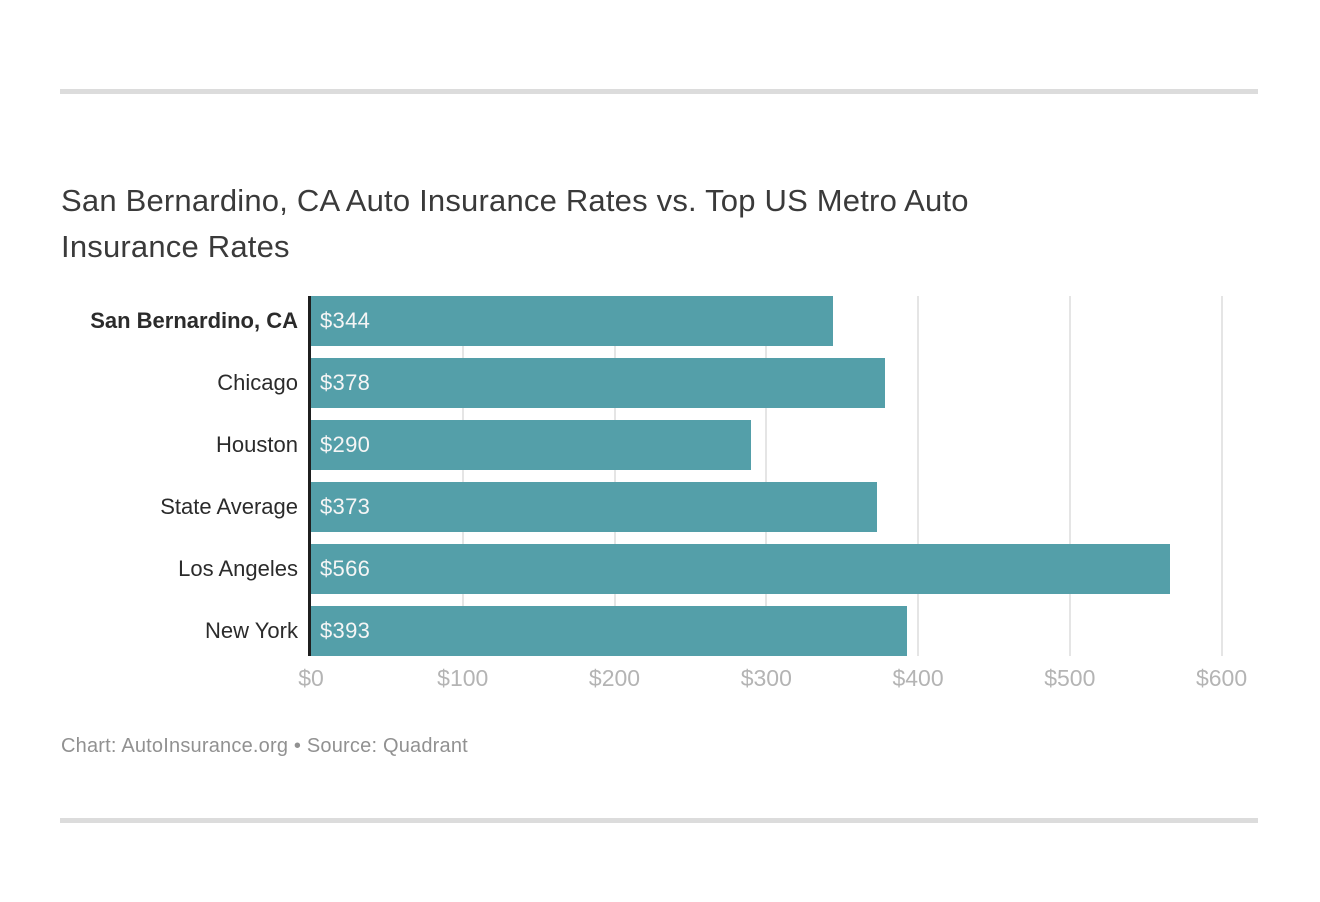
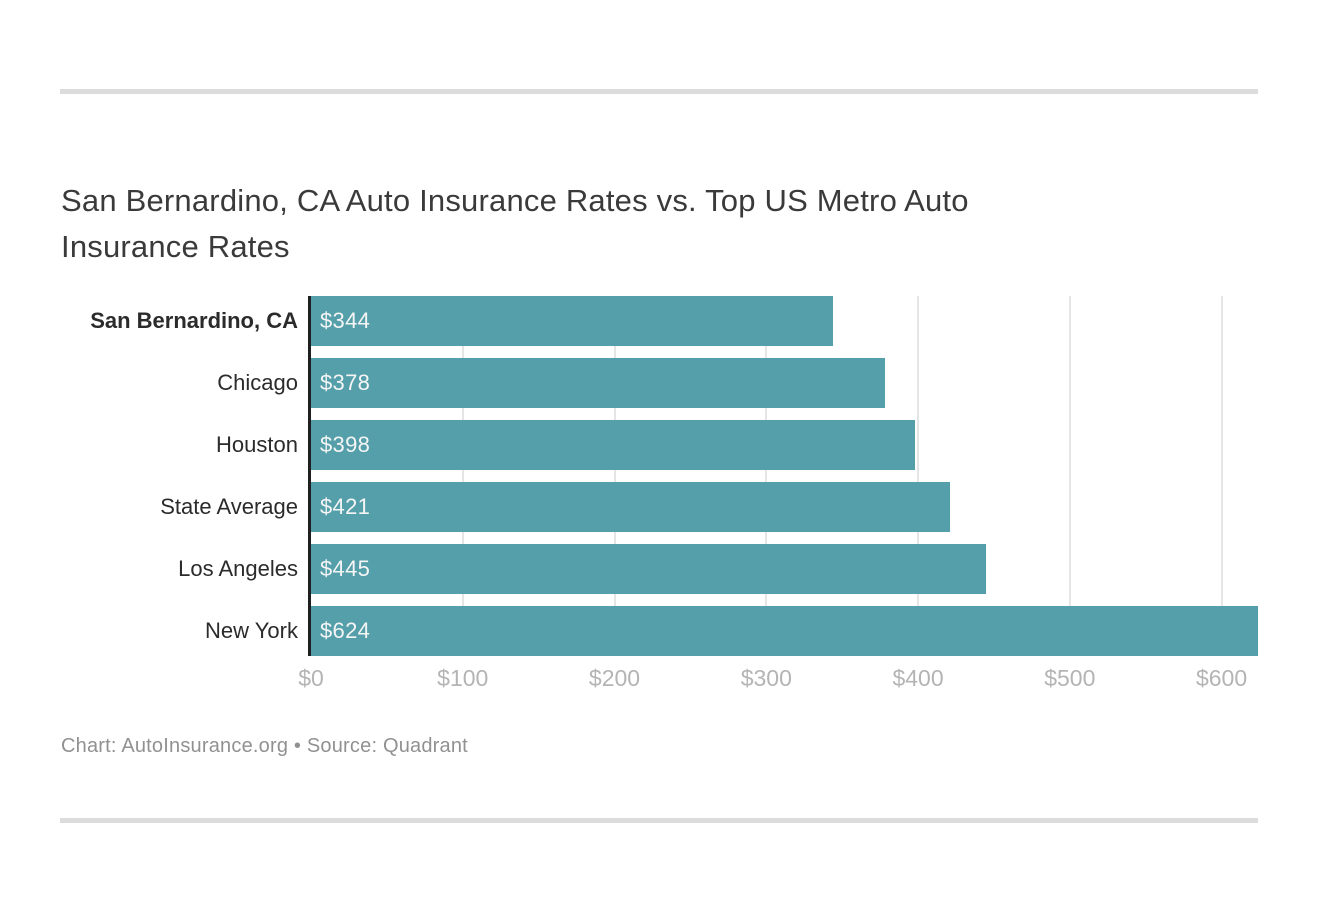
Houston: $290 -> $398
State Average: $373 -> $421
Los Angeles: $566 -> $445
New York: $393 -> $624
